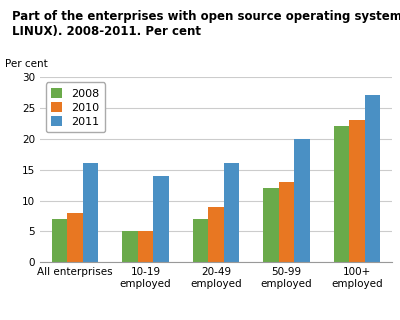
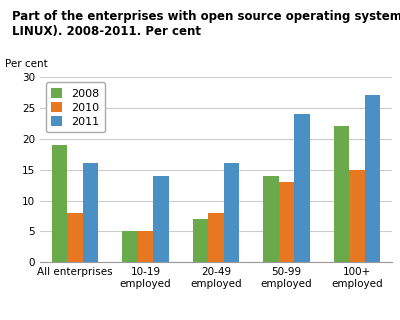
2008/All enterprises: 7 -> 19
2010/20-49 employed: 9 -> 8
2008/50-99 employed: 12 -> 14
2011/50-99 employed: 20 -> 24
2010/100+ employed: 23 -> 15
